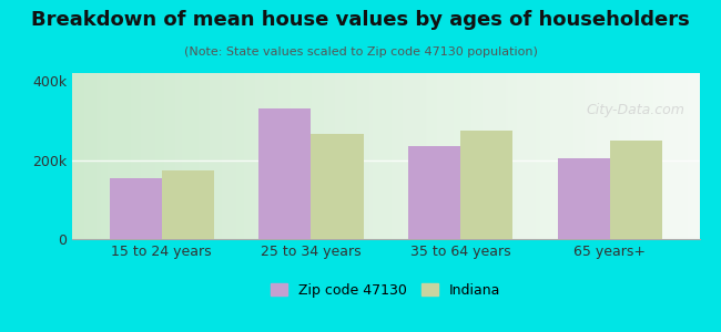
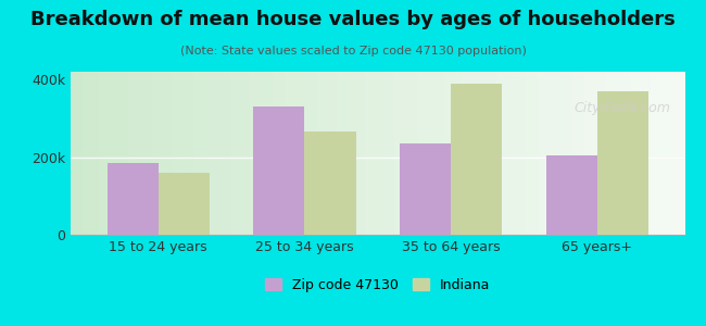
Zip code 47130/15 to 24 years: 155k -> 185k
Indiana/15 to 24 years: 175k -> 160k
Indiana/35 to 64 years: 275k -> 390k
Indiana/65 years+: 250k -> 370k
